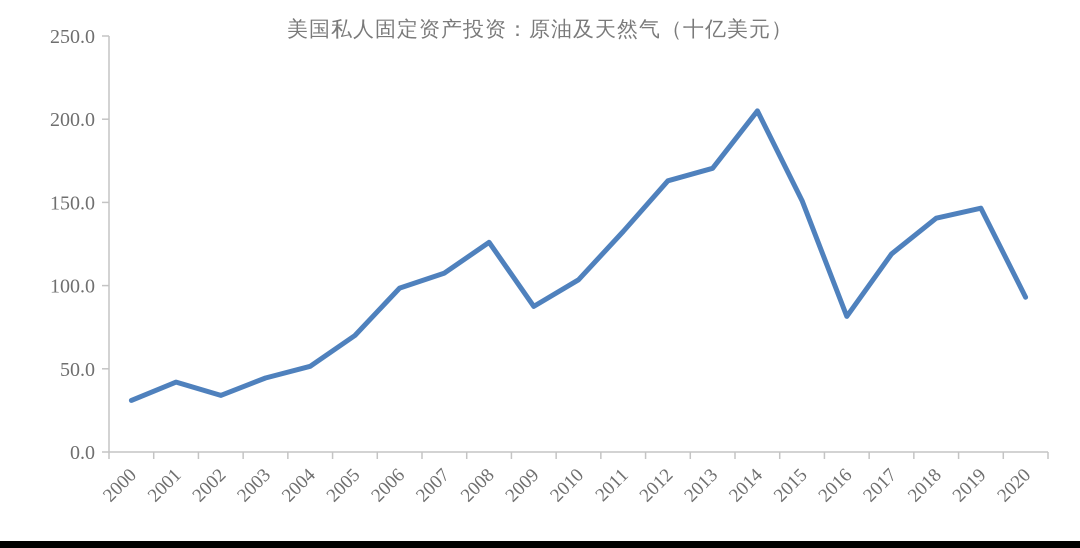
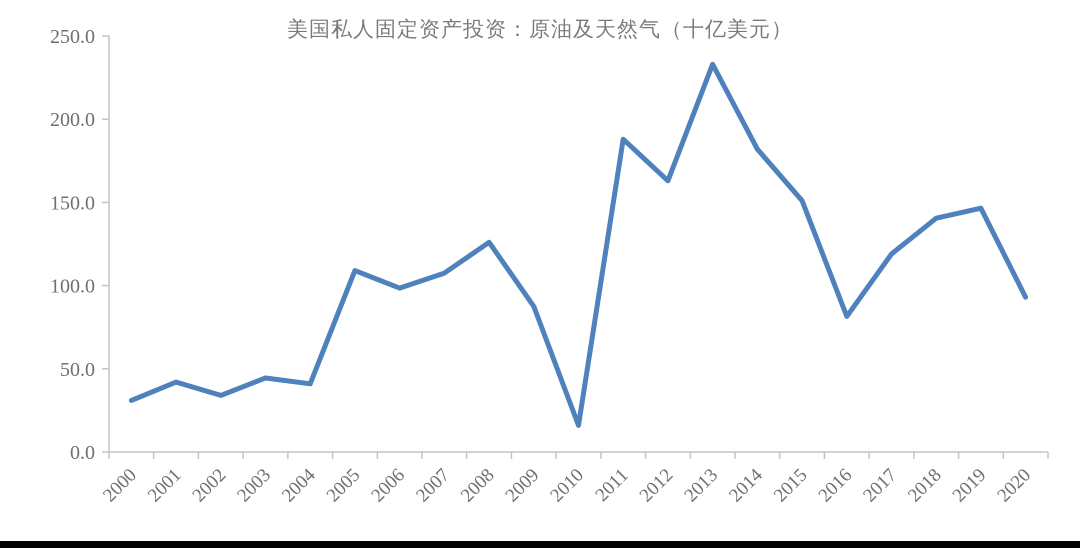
2004: 52 -> 41
2005: 70 -> 109
2010: 104 -> 16
2011: 132 -> 188
2013: 170 -> 233
2014: 205 -> 182
